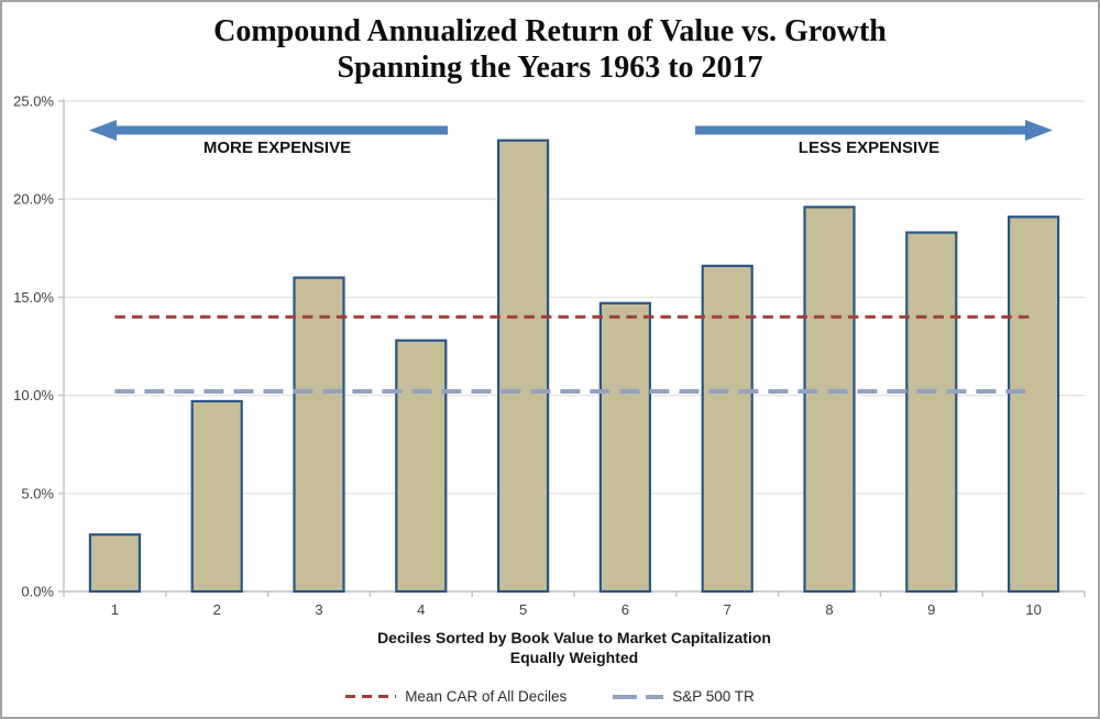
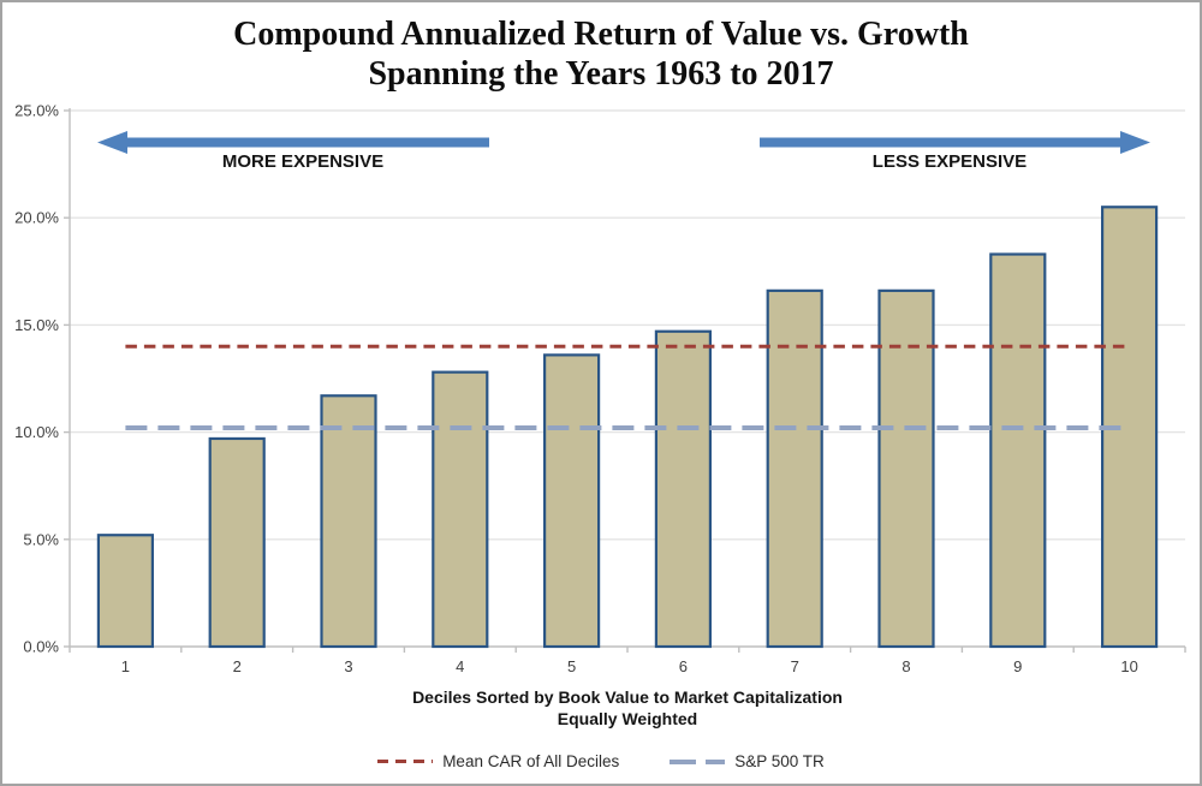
1: 2.9% -> 5.2%
3: 16.0% -> 11.7%
5: 23.0% -> 13.6%
8: 19.6% -> 16.6%
10: 19.1% -> 20.5%
